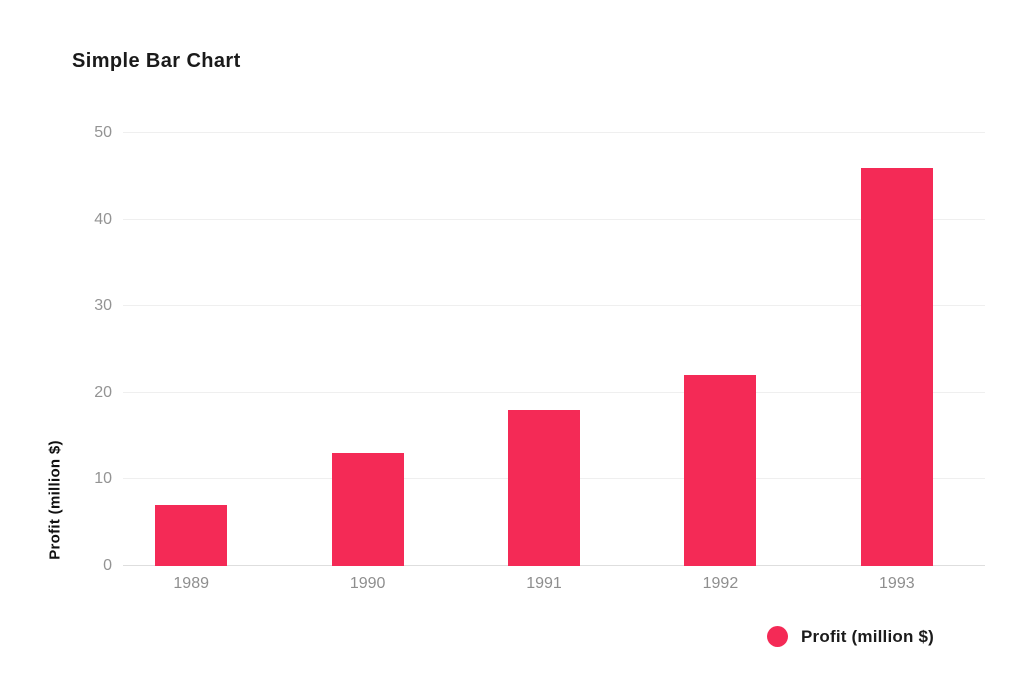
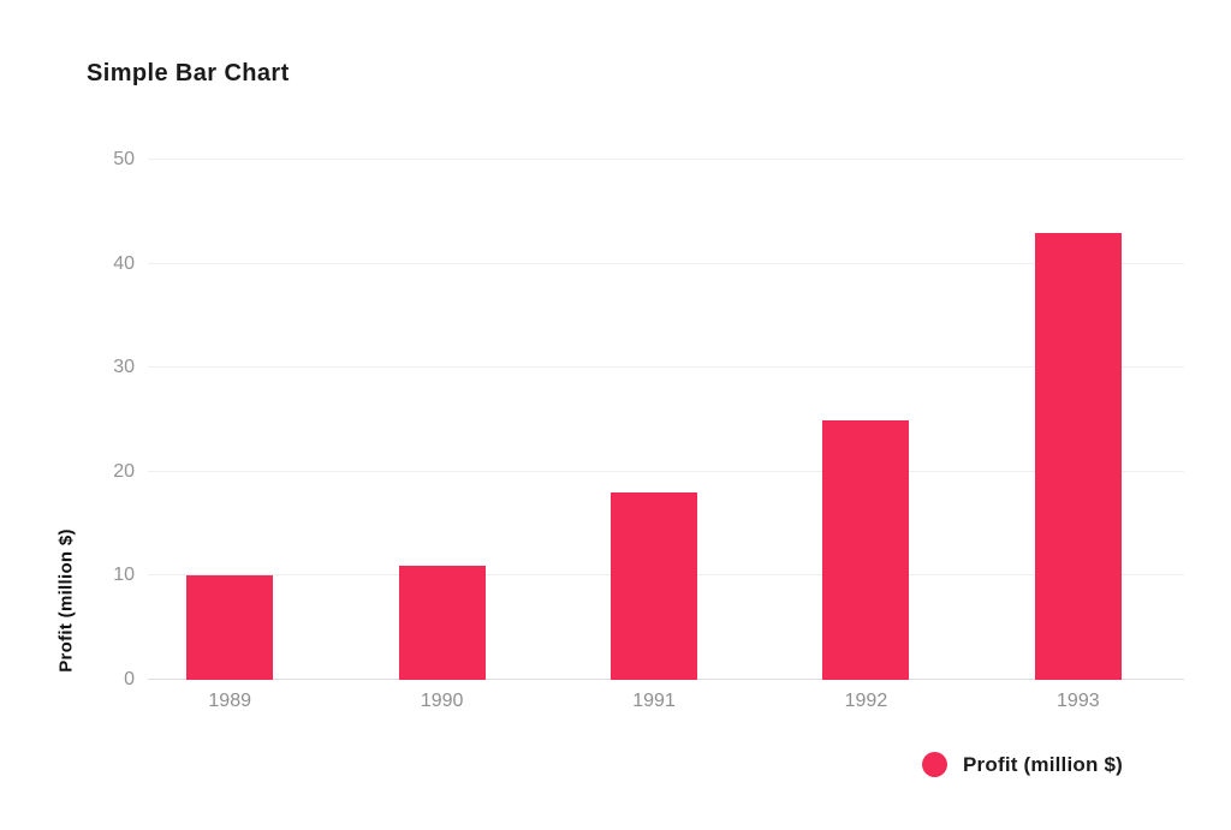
1989: 7 -> 10
1990: 13 -> 11
1992: 22 -> 25
1993: 46 -> 43
